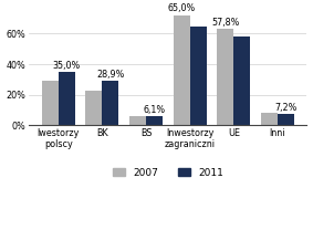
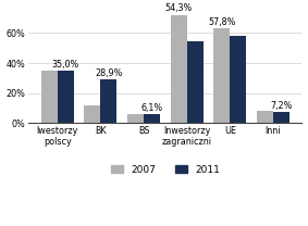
2007/Iwestorzy polscy: 29% -> 35%
2007/BK: 23% -> 12%
2011/Inwestorzy zagraniczni: 65,0% -> 54,3%
